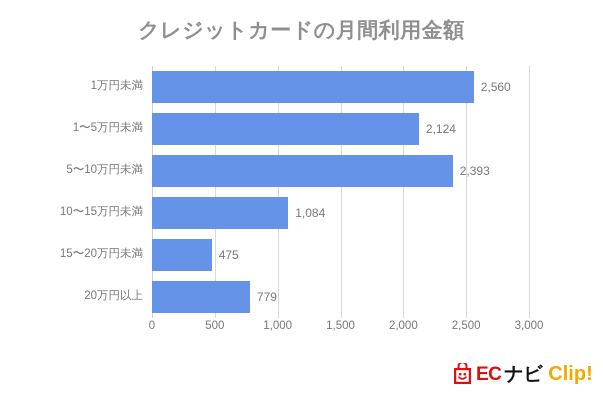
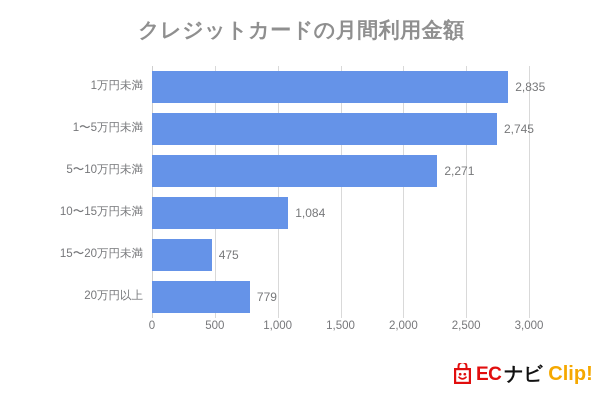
1万円未満: 2,560 -> 2,835
1〜5万円未満: 2,124 -> 2,745
5〜10万円未満: 2,393 -> 2,271
